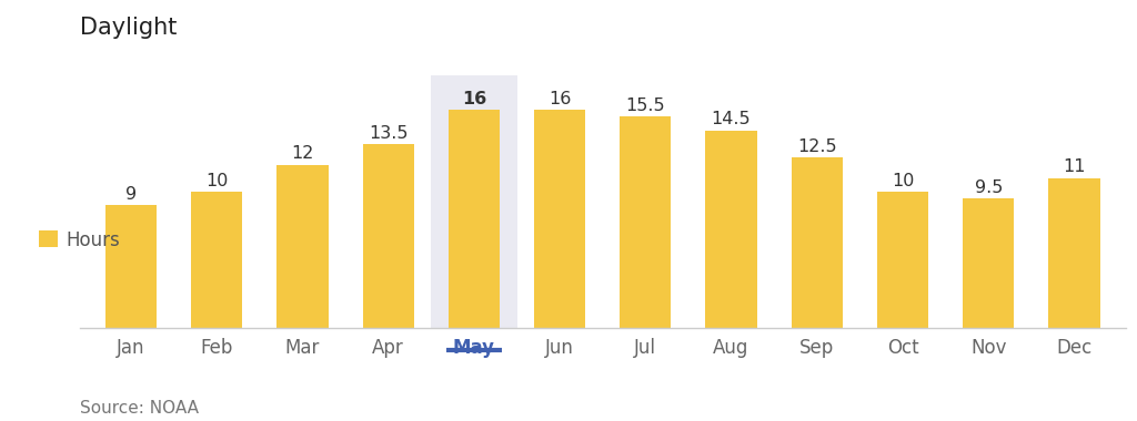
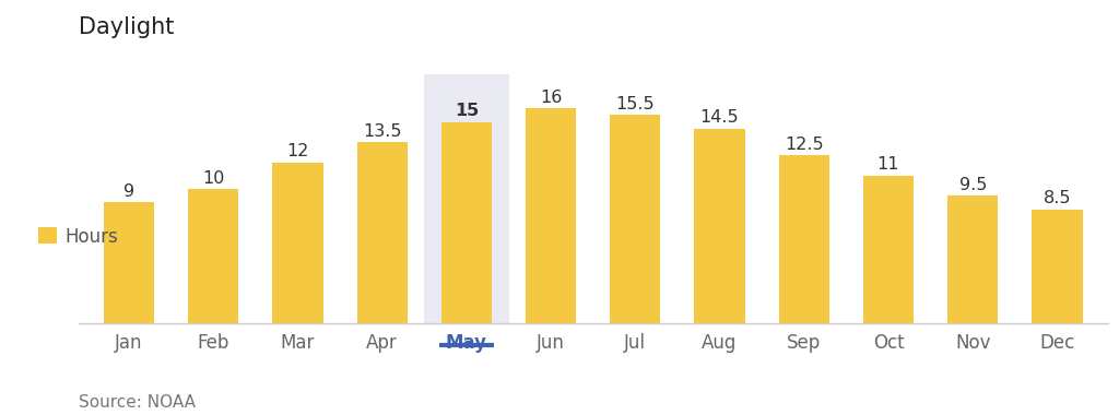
May: 16 -> 15
Oct: 10 -> 11
Dec: 11 -> 8.5
